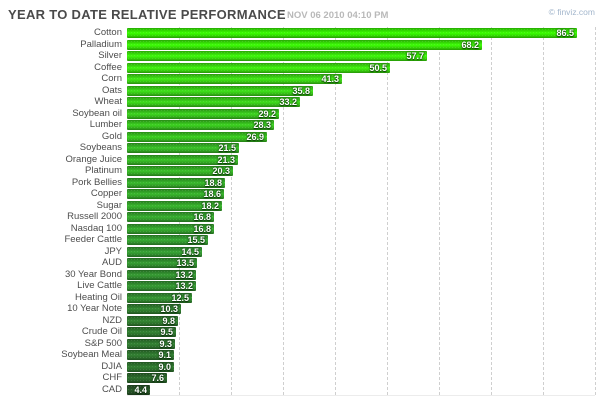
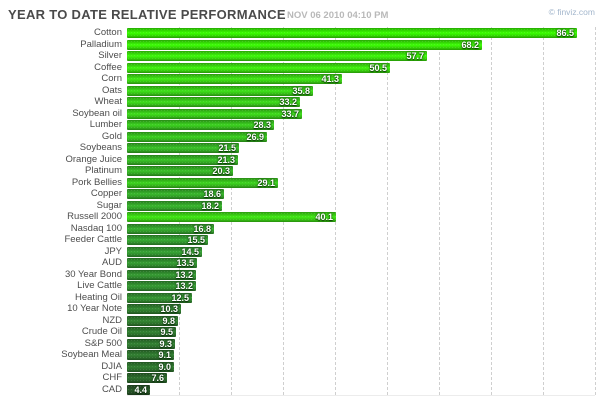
Soybean oil: 29.2 -> 33.7
Pork Bellies: 18.8 -> 29.1
Russell 2000: 16.8 -> 40.1
